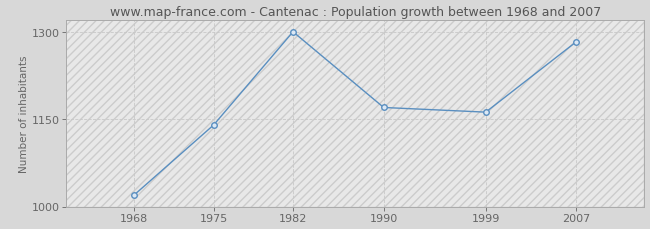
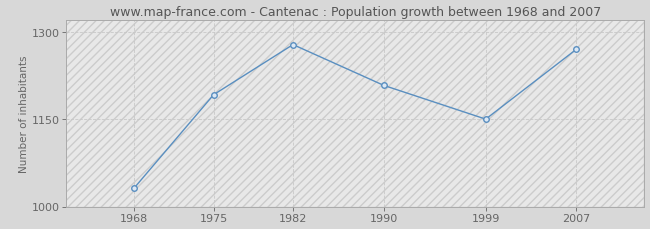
1968: 1020 -> 1032
1975: 1140 -> 1192
1982: 1300 -> 1278
1990: 1170 -> 1208
1999: 1162 -> 1150
2007: 1283 -> 1270
